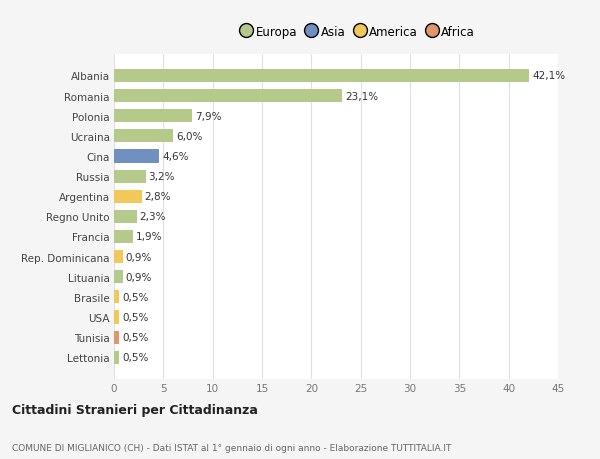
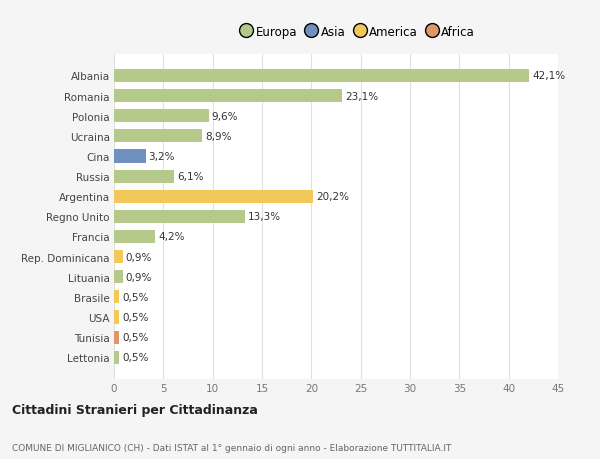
Polonia: 7,9% -> 9,6%
Ucraina: 6,0% -> 8,9%
Cina: 4,6% -> 3,2%
Russia: 3,2% -> 6,1%
Argentina: 2,8% -> 20,2%
Regno Unito: 2,3% -> 13,3%
Francia: 1,9% -> 4,2%
